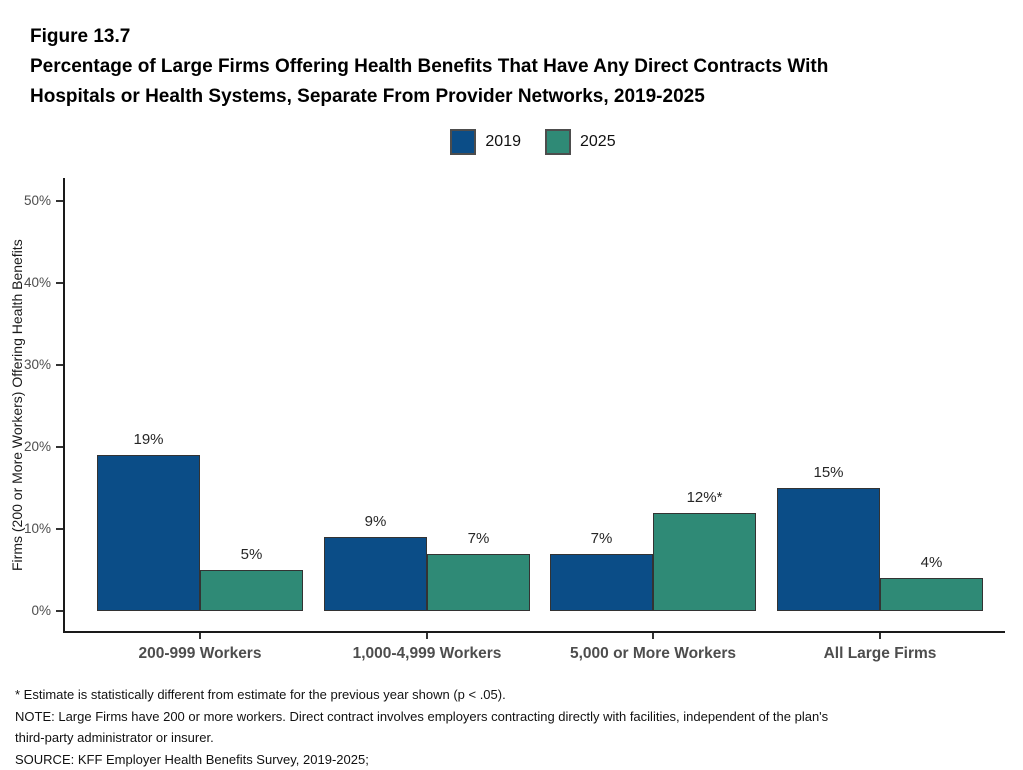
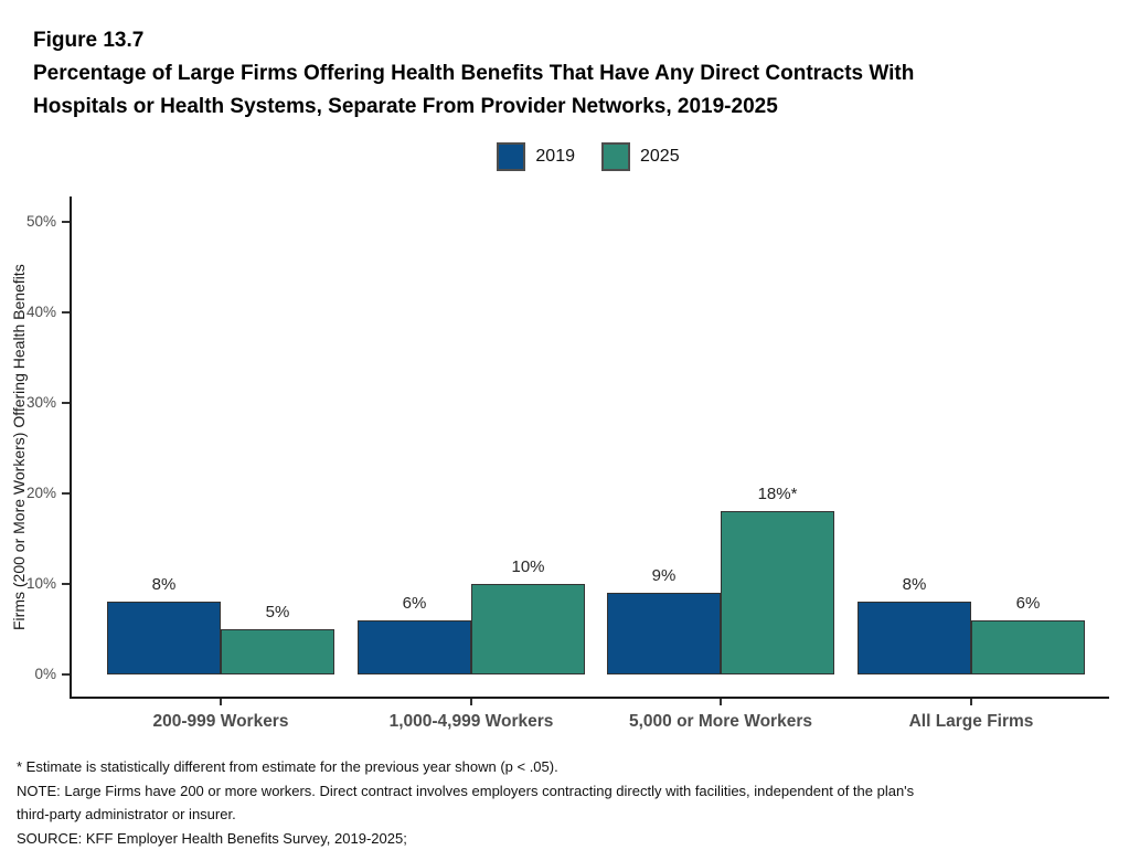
2019/200-999 Workers: 19% -> 8%
2019/1,000-4,999 Workers: 9% -> 6%
2025/1,000-4,999 Workers: 7% -> 10%
2019/5,000 or More Workers: 7% -> 9%
2025/5,000 or More Workers: 12 -> 18
2019/All Large Firms: 15% -> 8%
2025/All Large Firms: 4% -> 6%
